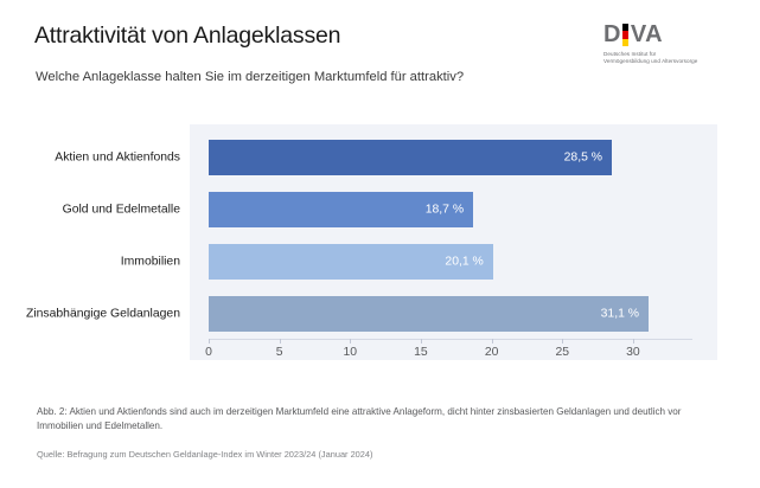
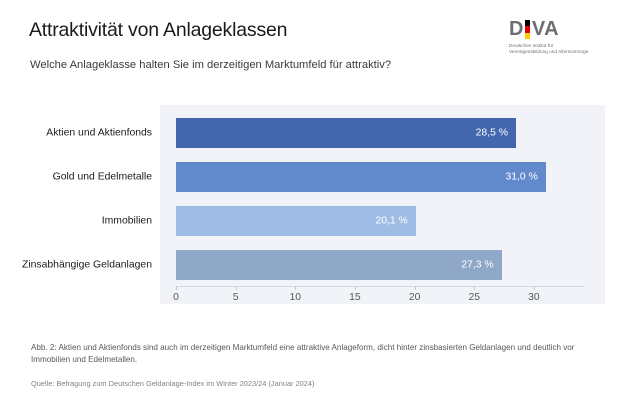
Gold und Edelmetalle: 18,7 -> 31,0
Zinsabhängige Geldanlagen: 31,1 -> 27,3
